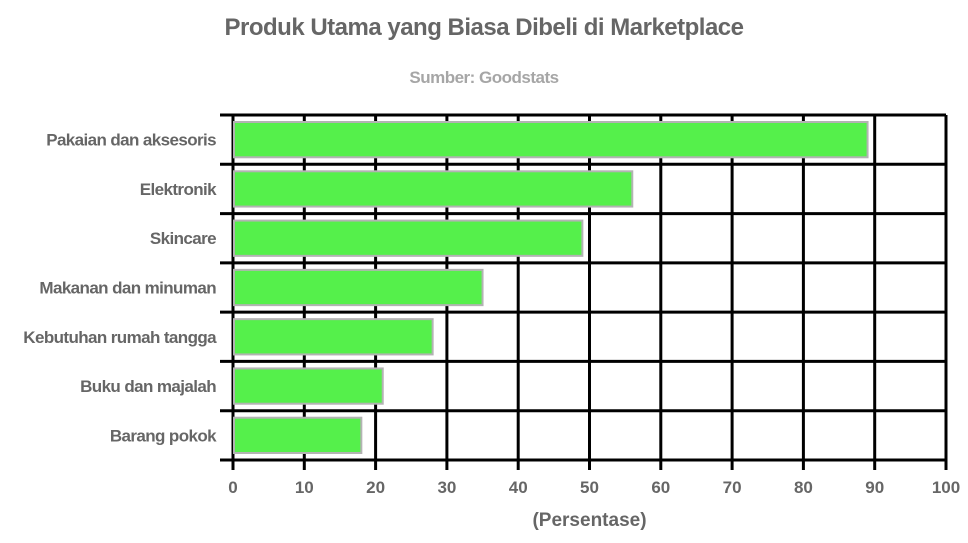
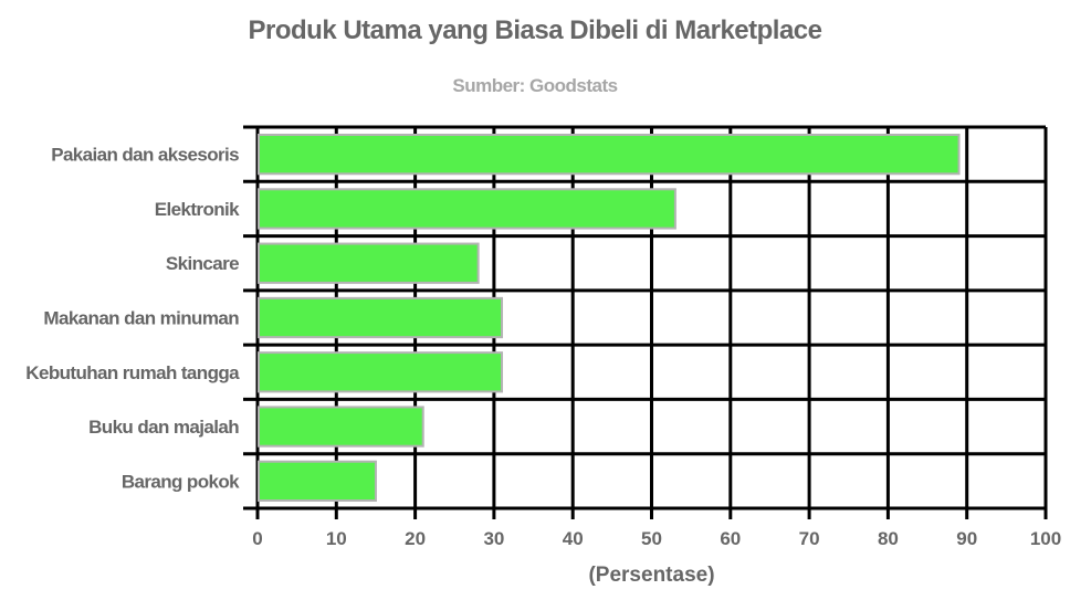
Elektronik: 56 -> 53
Skincare: 49 -> 28
Makanan dan minuman: 35 -> 31
Kebutuhan rumah tangga: 28 -> 31
Barang pokok: 18 -> 15
